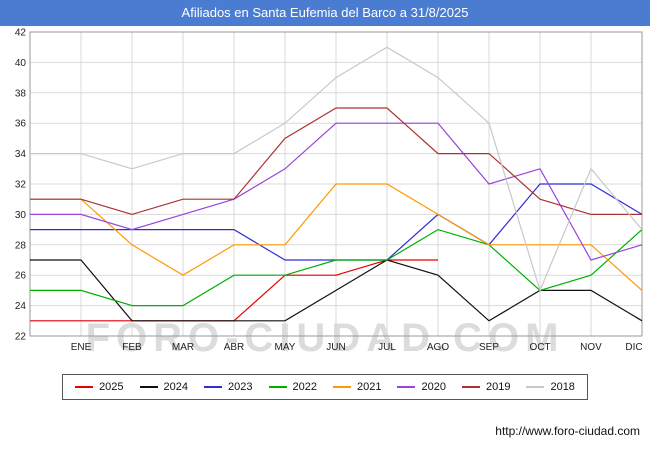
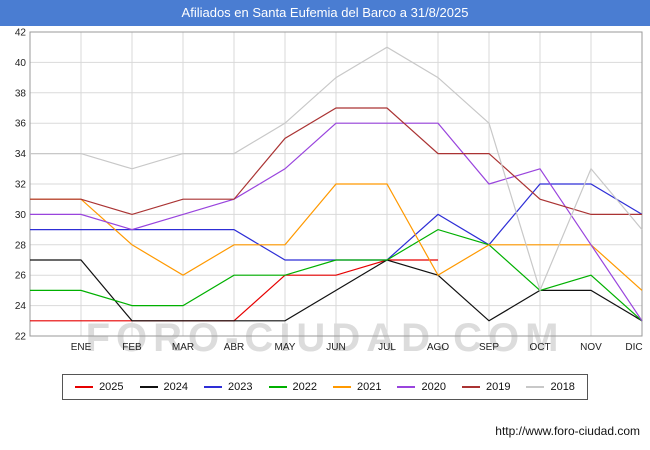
2021/AGO: 30 -> 26
2020/NOV: 27 -> 28
2022/DIC: 29 -> 23
2020/DIC: 28 -> 23
